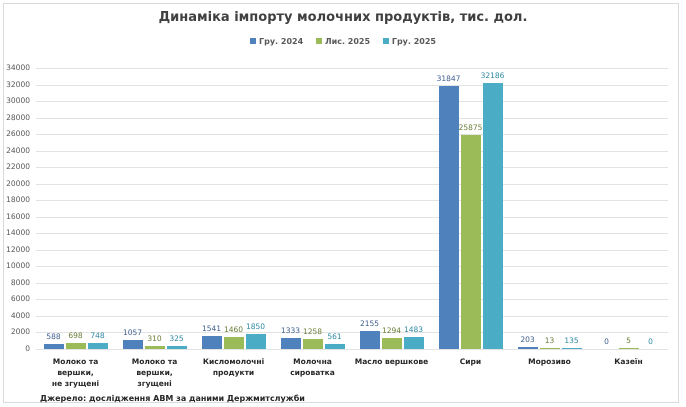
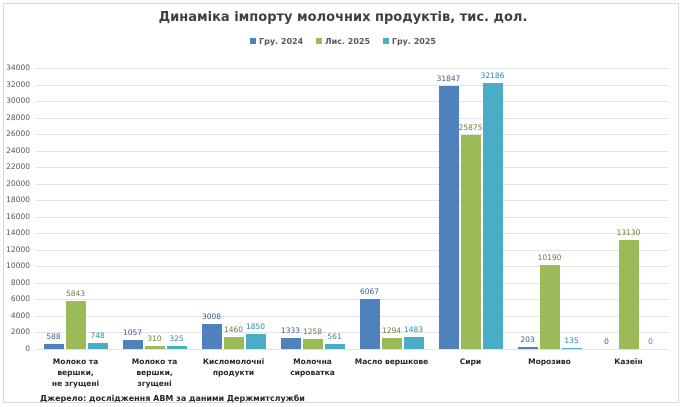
Лис. 2025/Молоко та вершки, не згущені: 698 -> 5843
Гру. 2024/Кисломолочні продукти: 1541 -> 3008
Гру. 2024/Масло вершкове: 2155 -> 6067
Лис. 2025/Морозиво: 13 -> 10190
Лис. 2025/Казеїн: 5 -> 13130
